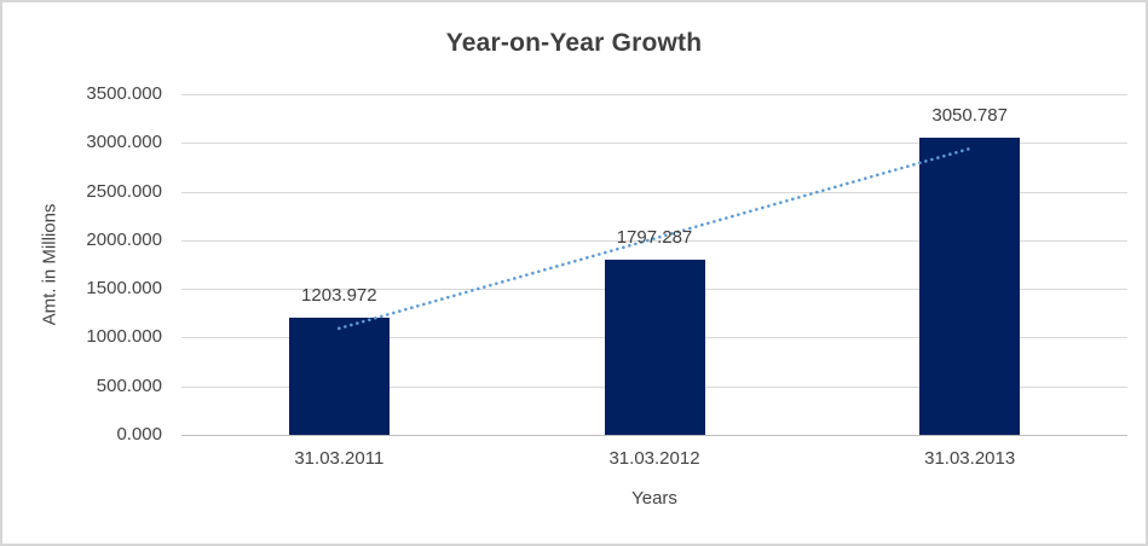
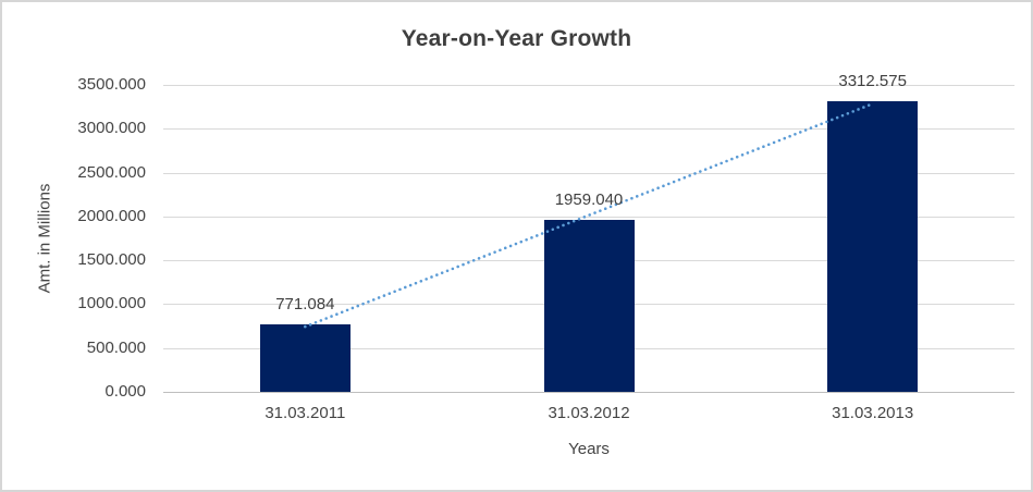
31.03.2011: 1203.972 -> 771.084
31.03.2012: 1797.287 -> 1959.040
31.03.2013: 3050.787 -> 3312.575
